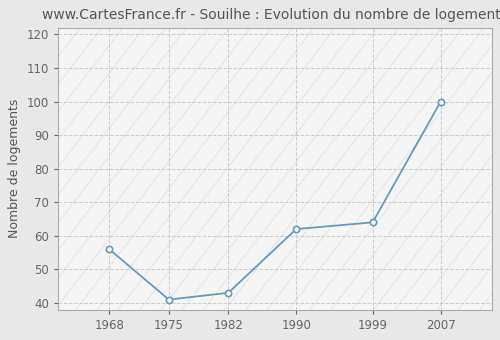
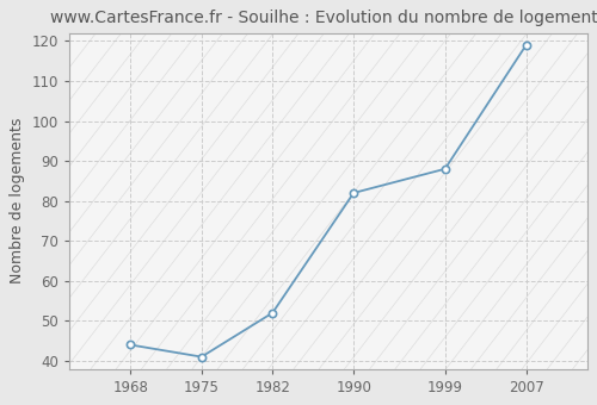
1968: 56 -> 44
1982: 43 -> 52
1990: 62 -> 82
1999: 64 -> 88
2007: 100 -> 119
